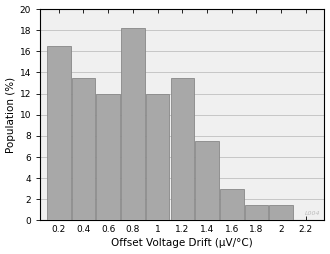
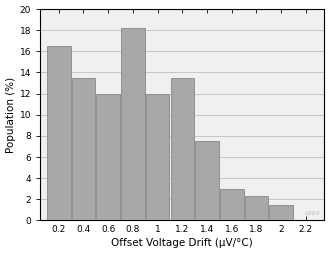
1.8: 1.5 -> 2.3
